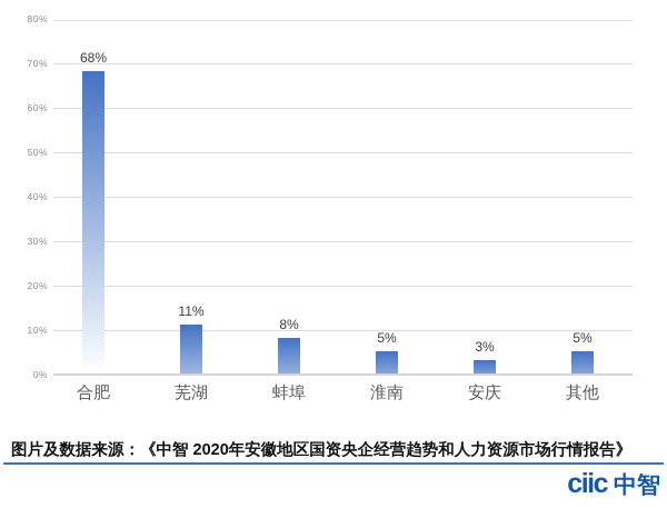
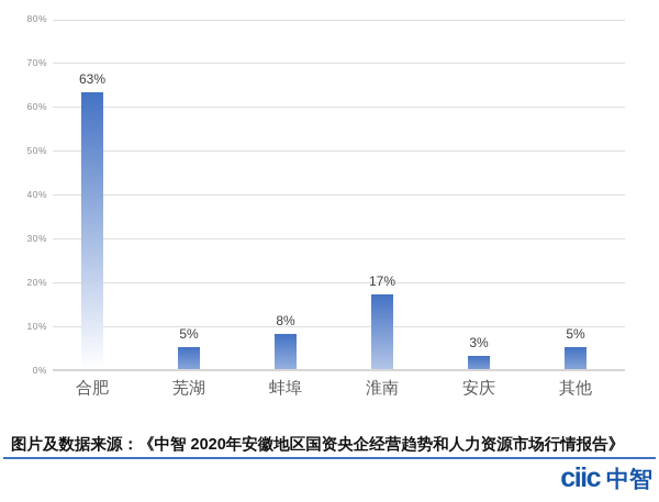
合肥: 68% -> 63%
芜湖: 11% -> 5%
淮南: 5% -> 17%
